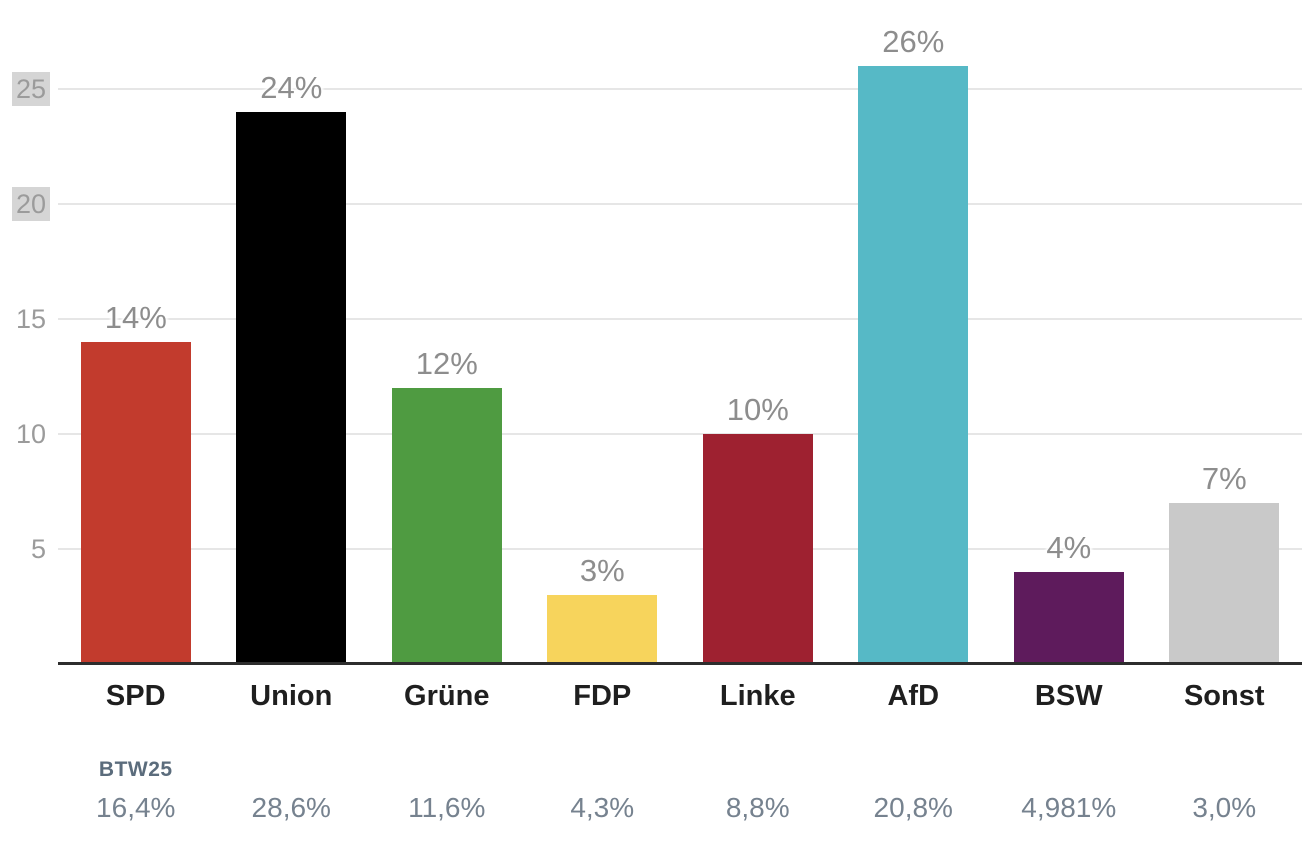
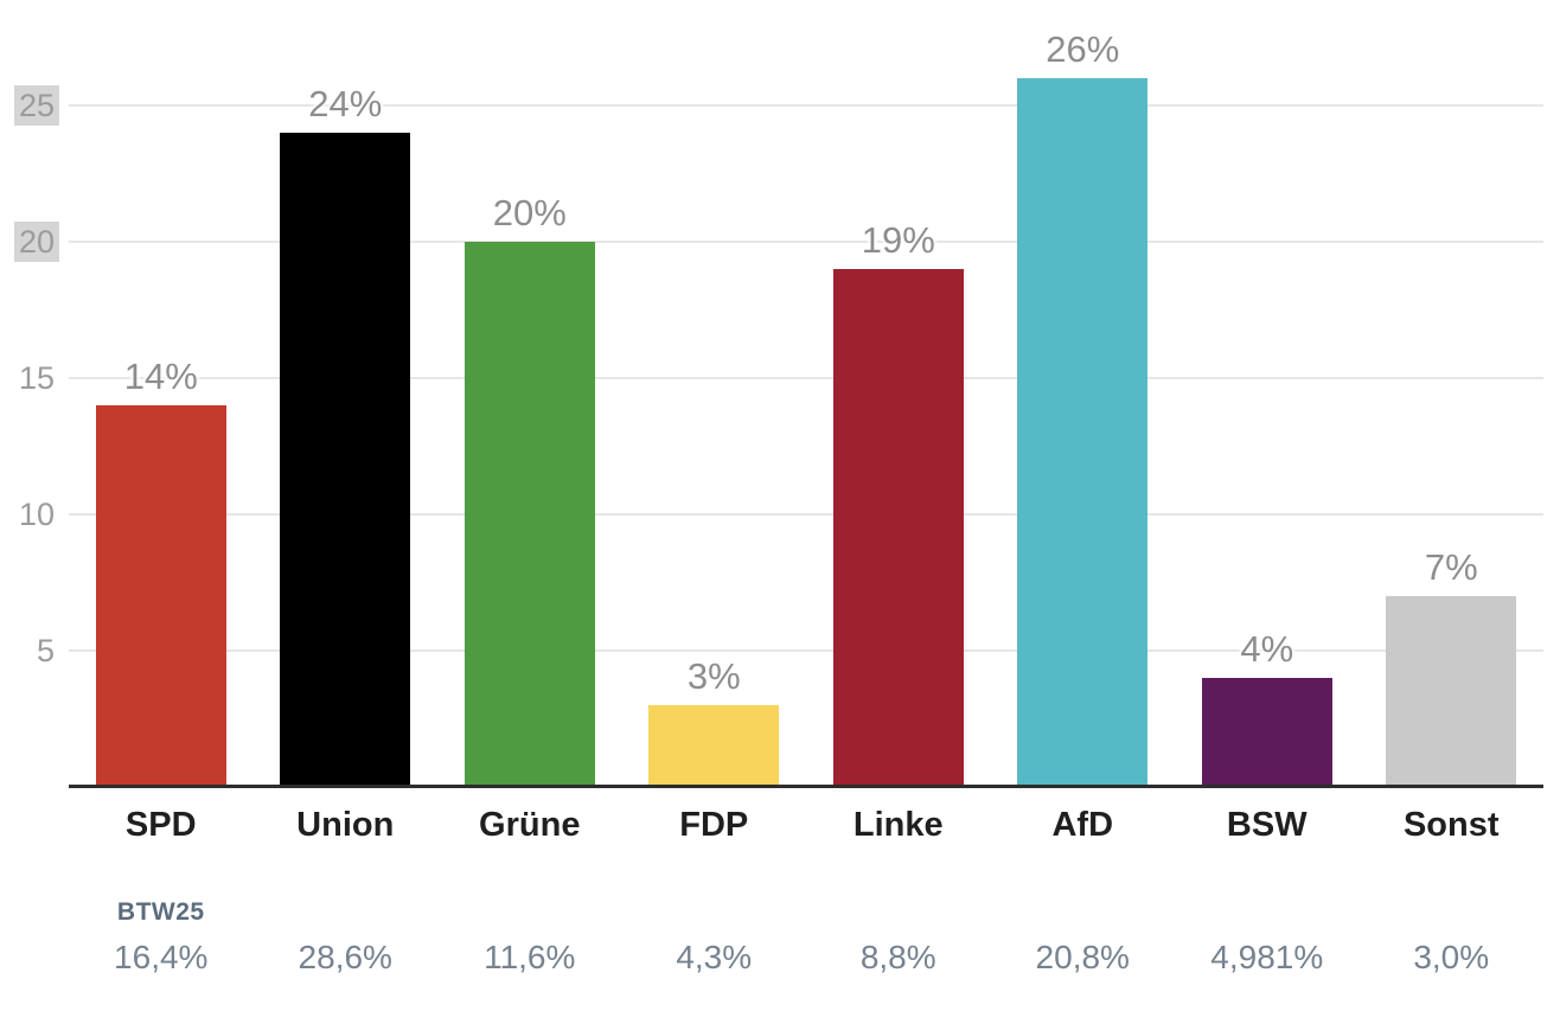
Grüne: 12% -> 20%
Linke: 10% -> 19%
